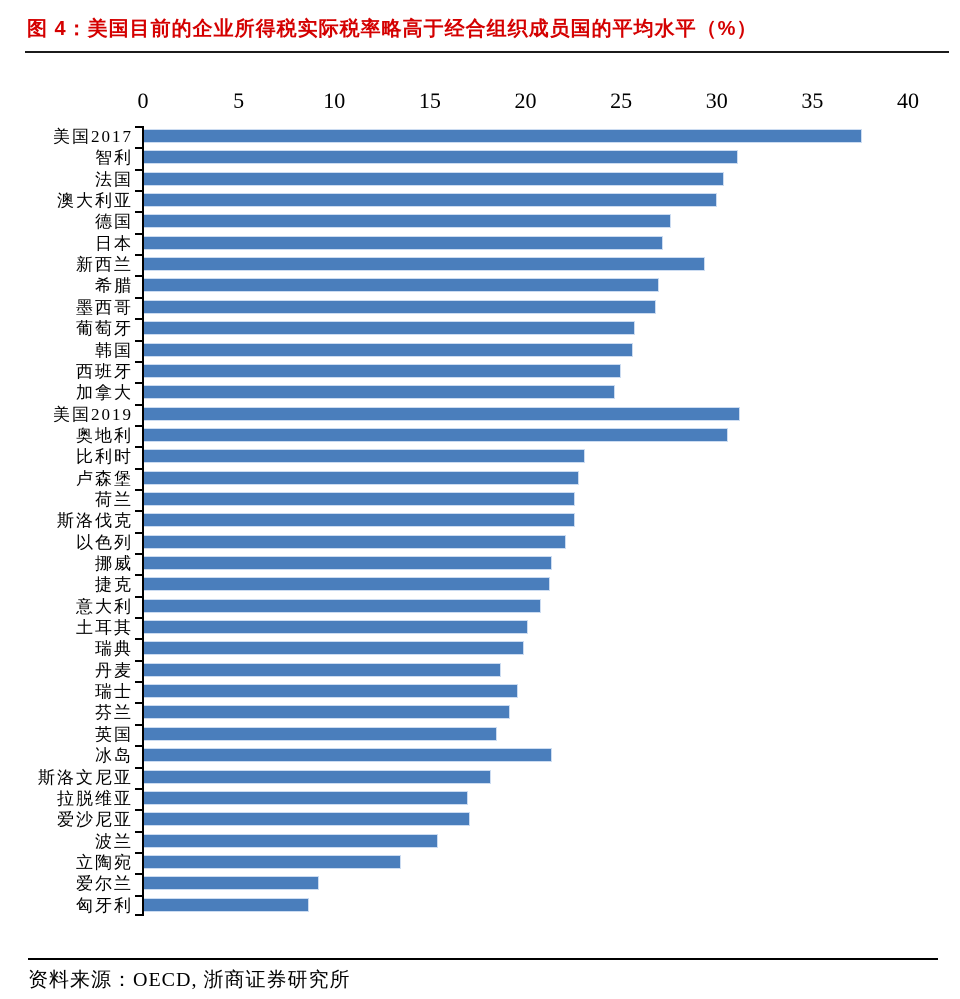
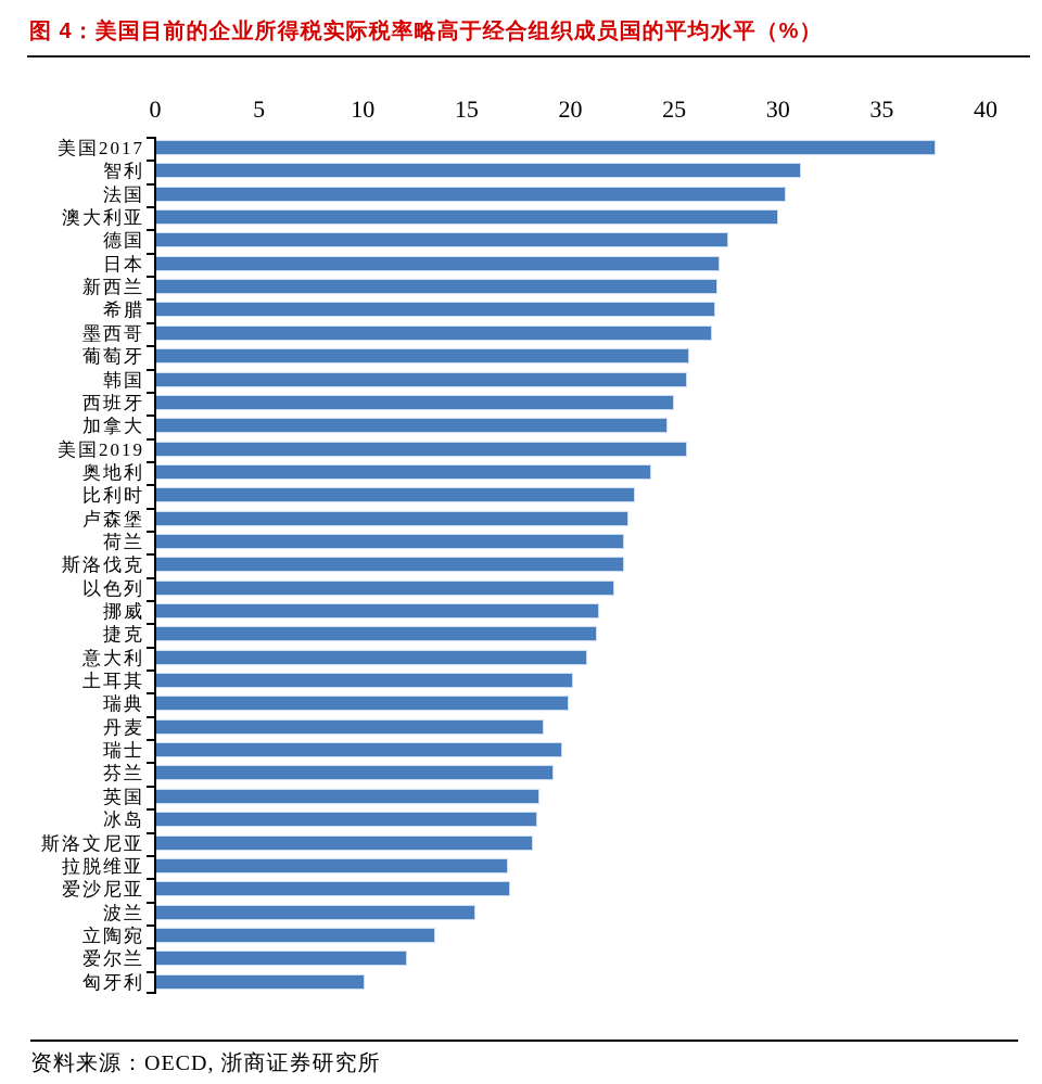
新西兰: 29.3 -> 27.0
美国2019: 31.1 -> 25.5
奥地利: 30.5 -> 23.8
冰岛: 21.3 -> 18.3
爱尔兰: 9.1 -> 12.0
匈牙利: 8.6 -> 10.0
